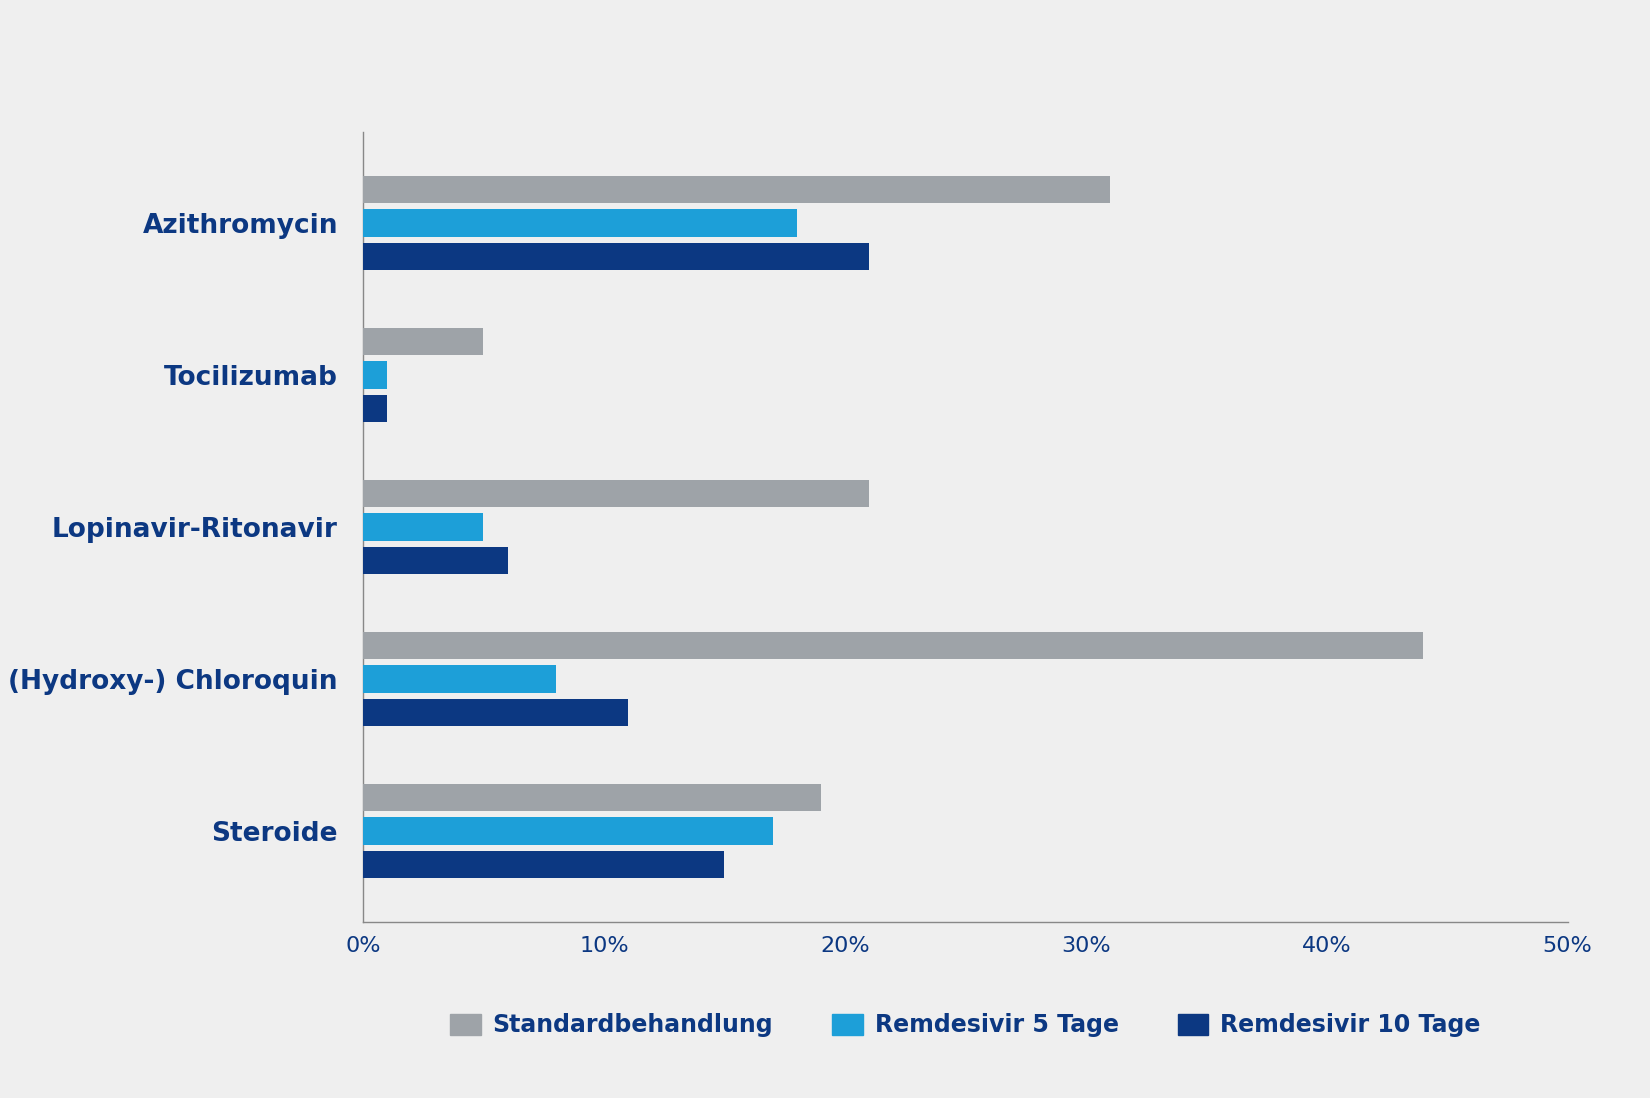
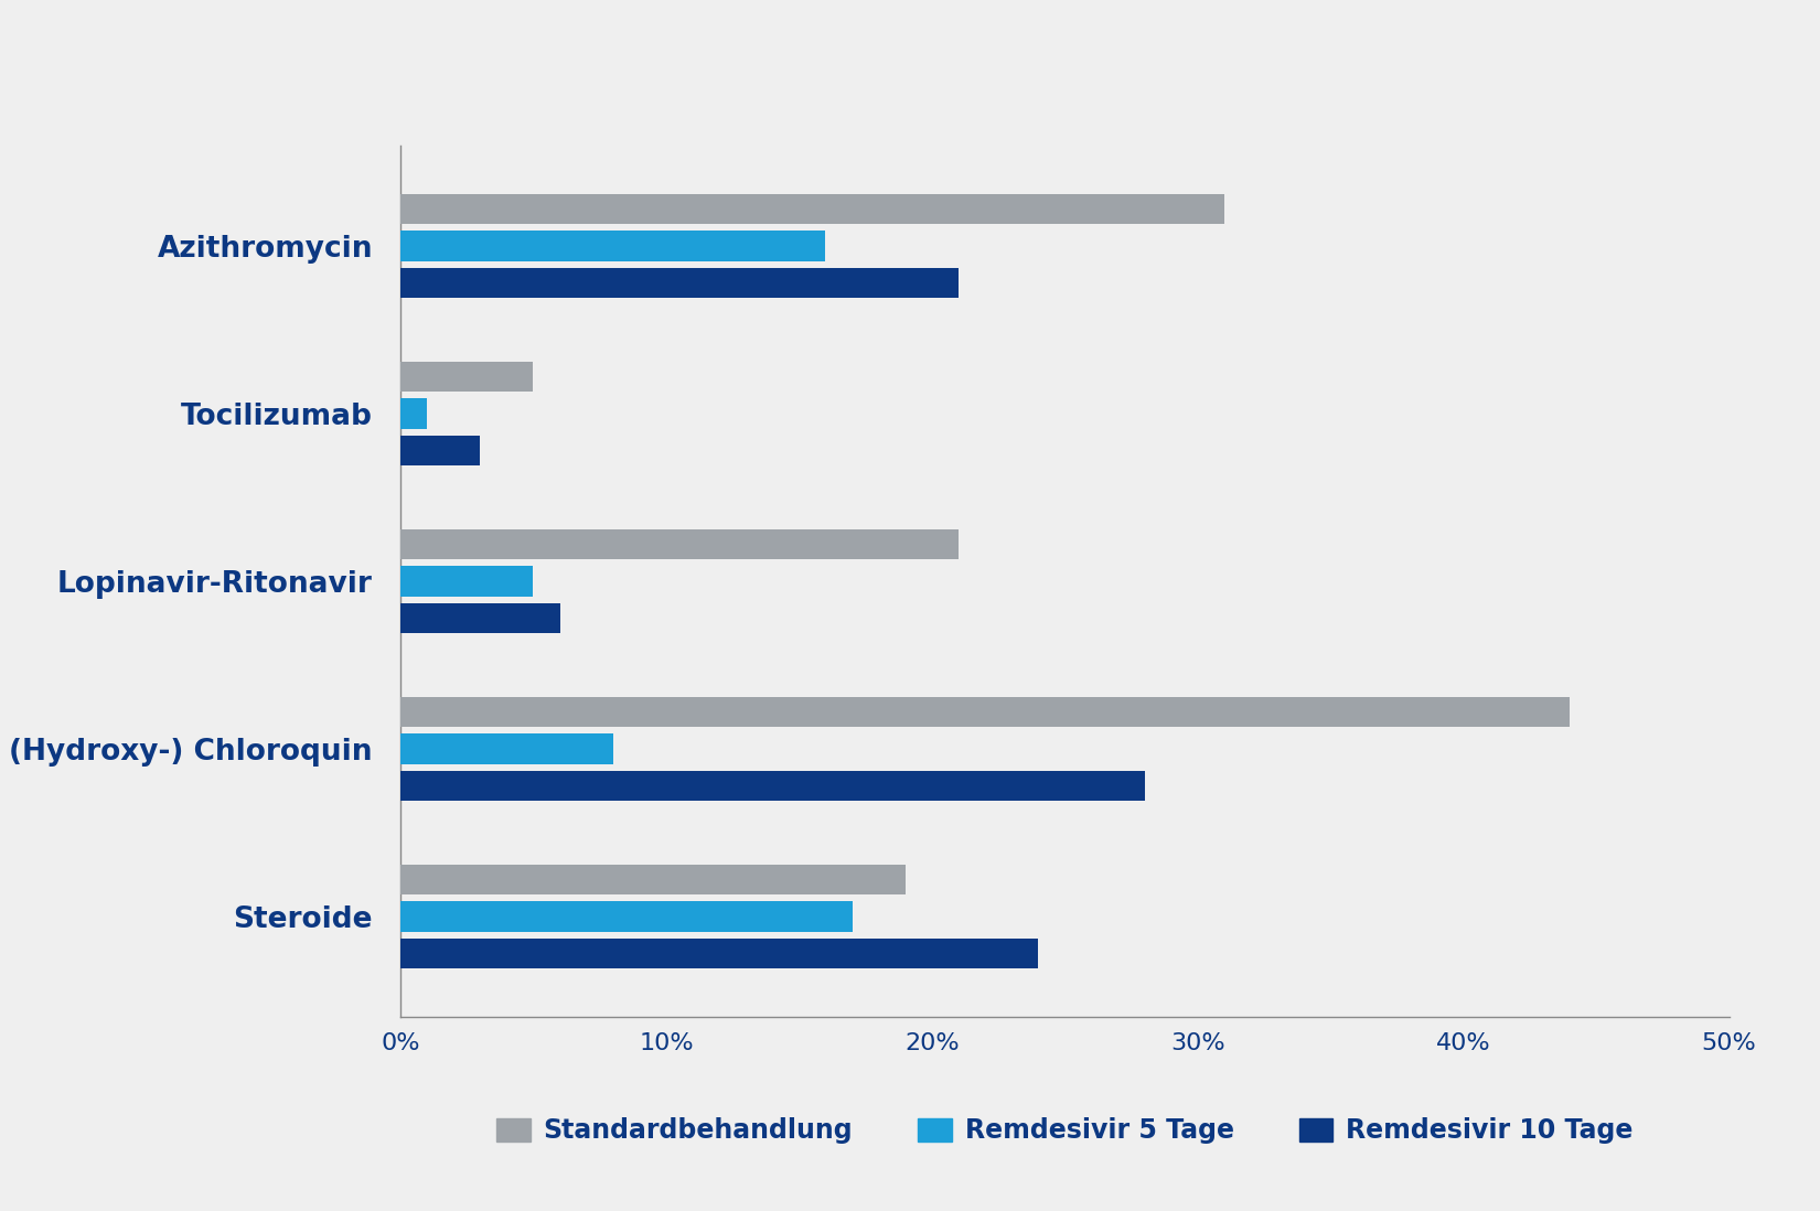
Remdesivir 5 Tage/Azithromycin: 18% -> 16%
Remdesivir 10 Tage/Tocilizumab: 1% -> 3%
Remdesivir 10 Tage/(Hydroxy-) Chloroquin: 11% -> 28%
Remdesivir 10 Tage/Steroide: 15% -> 24%
